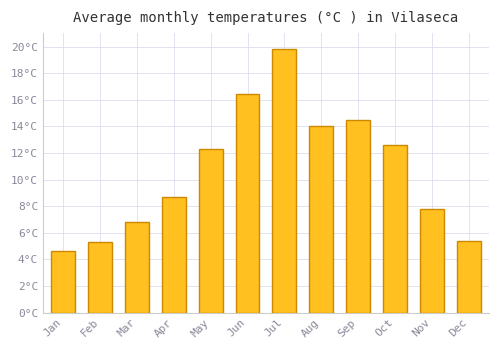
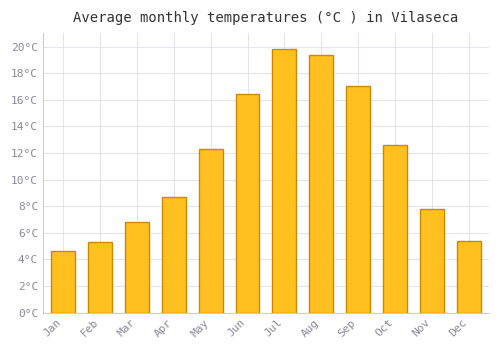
Aug: 14.0°C -> 19.4°C
Sep: 14.5°C -> 17.0°C
